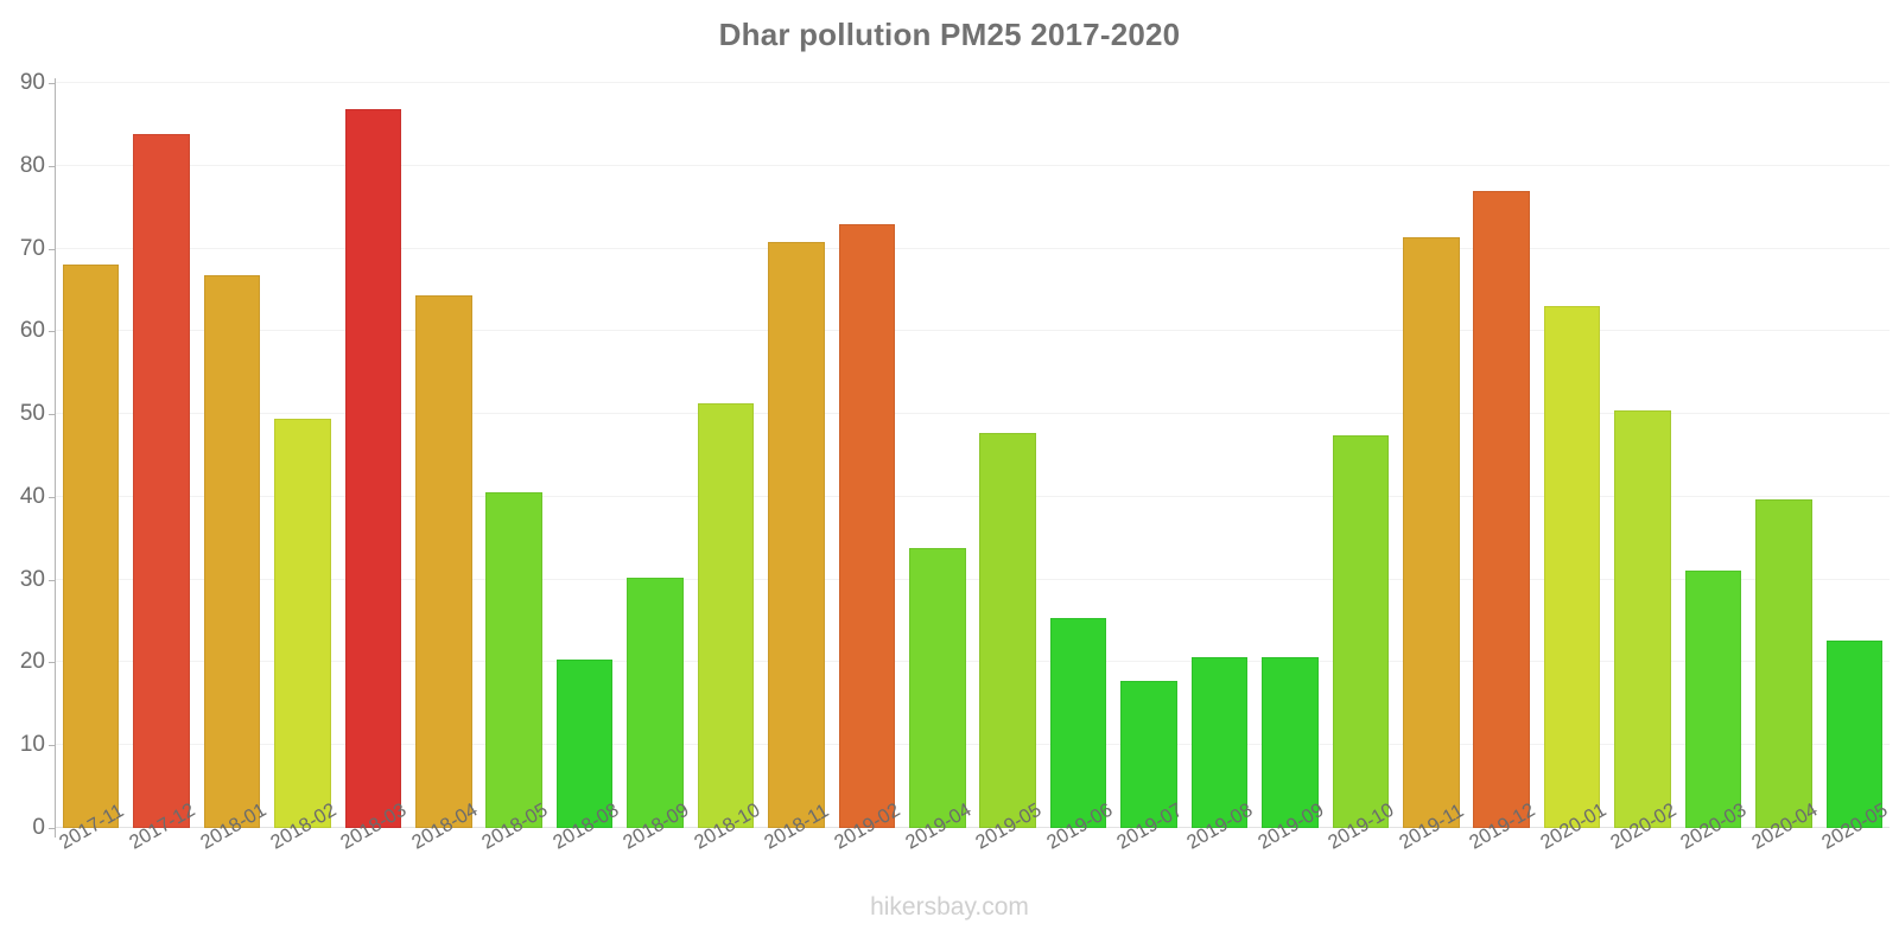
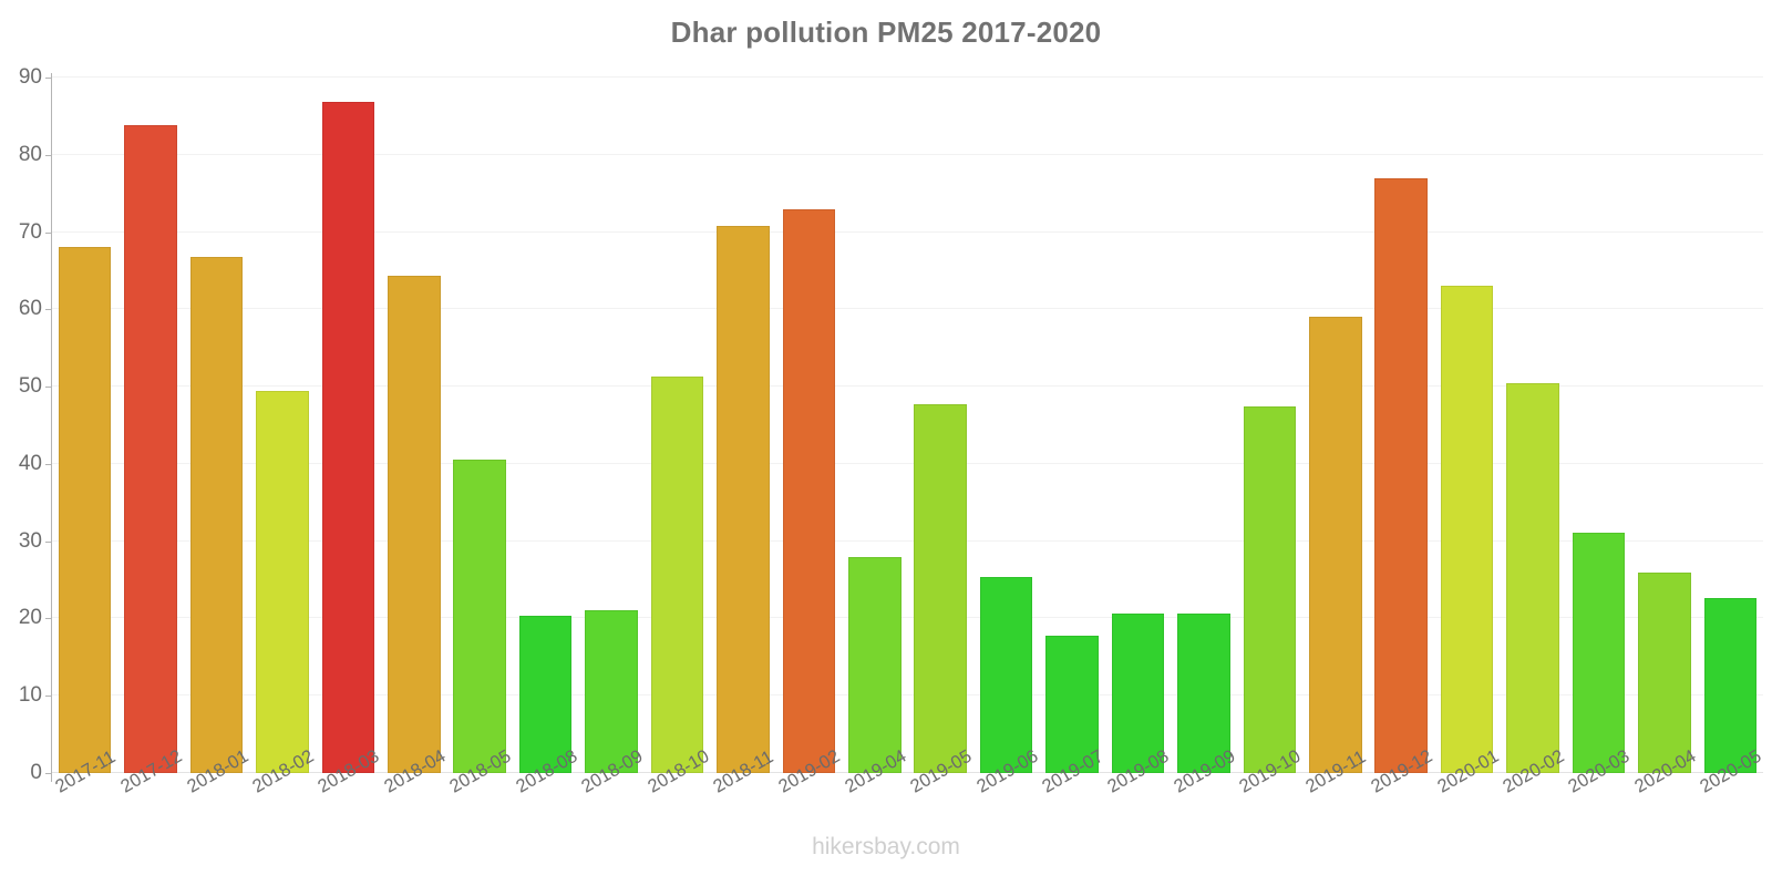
2018-09: 30 -> 21
2019-04: 34 -> 28
2019-11: 71 -> 59
2020-04: 40 -> 26
